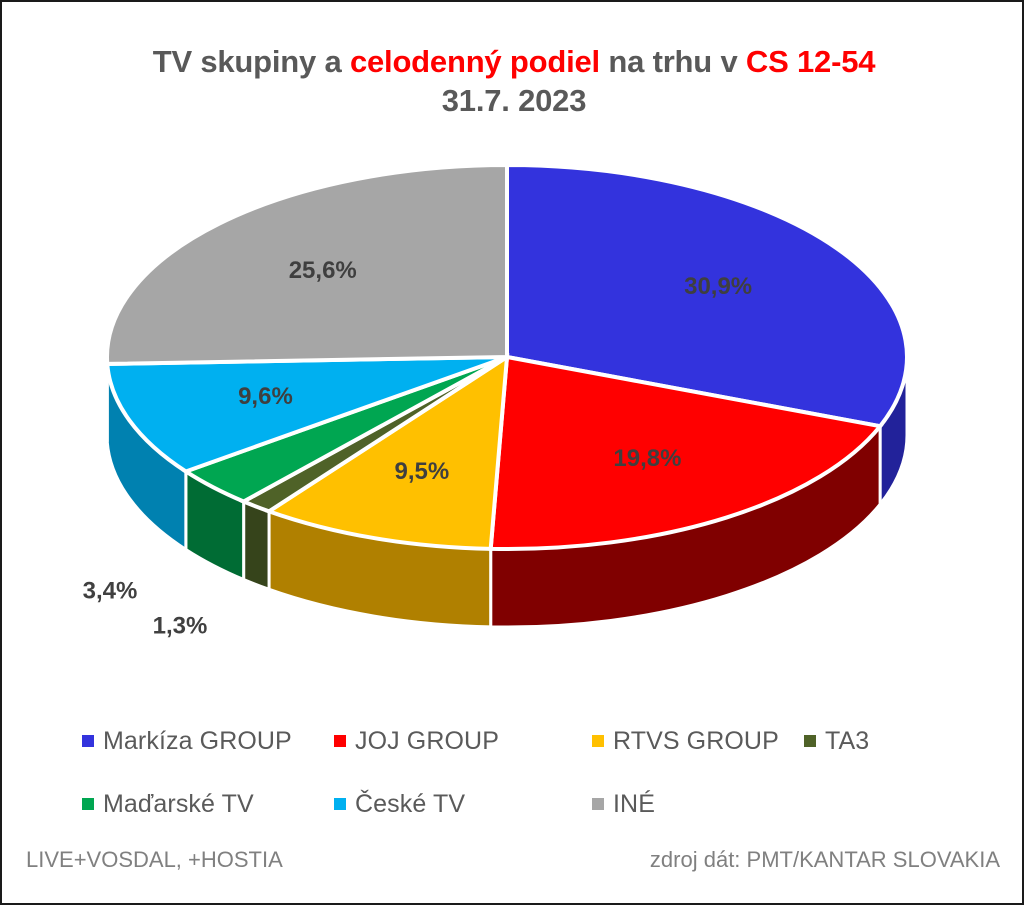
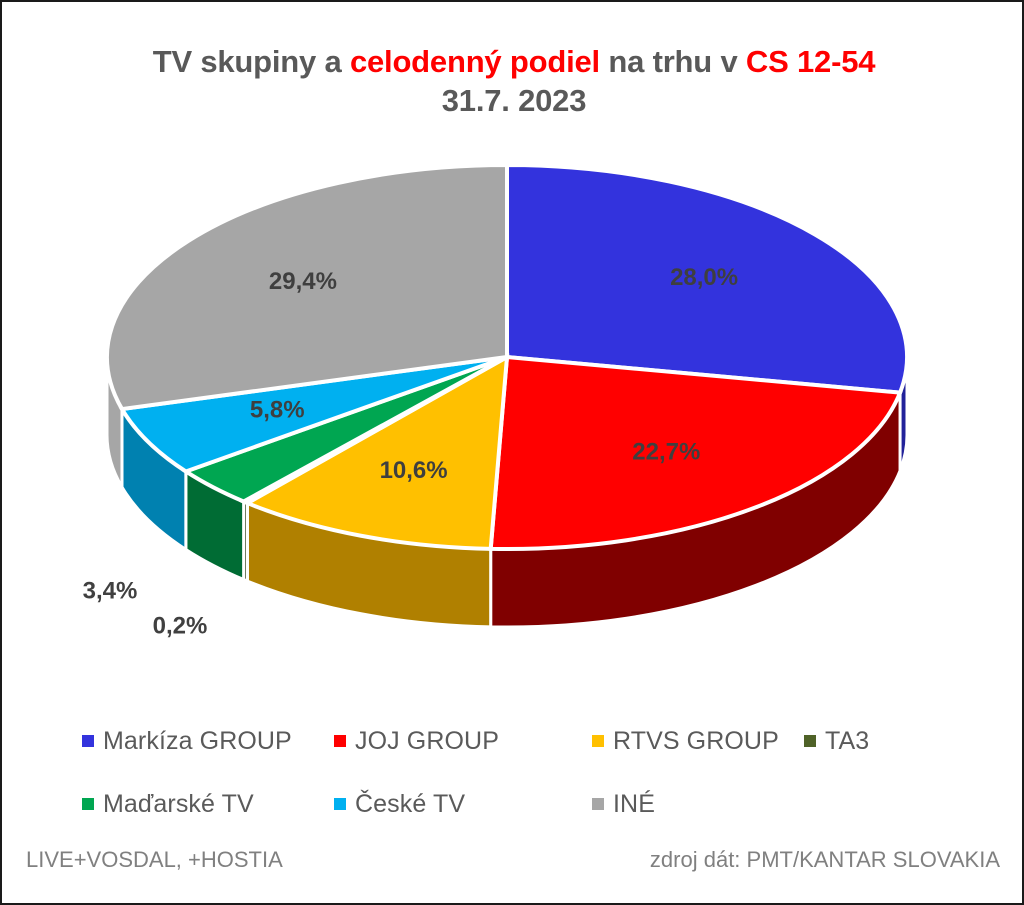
Markíza GROUP: 30,9% -> 28,0%
JOJ GROUP: 19,8% -> 22,7%
RTVS GROUP: 9,5% -> 10,6%
TA3: 1,3% -> 0,2%
České TV: 9,6% -> 5,8%
INÉ: 25,6% -> 29,4%
